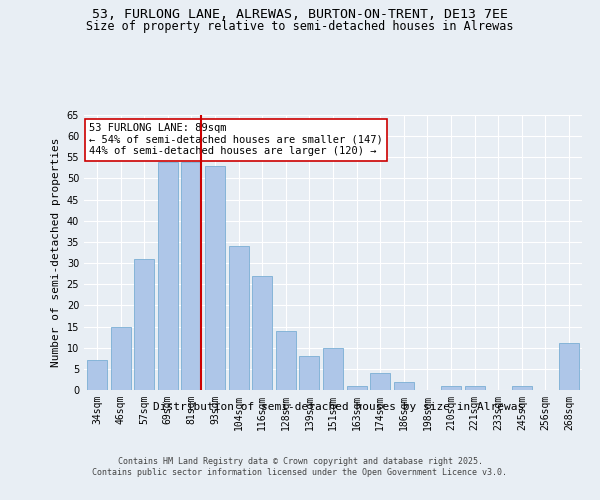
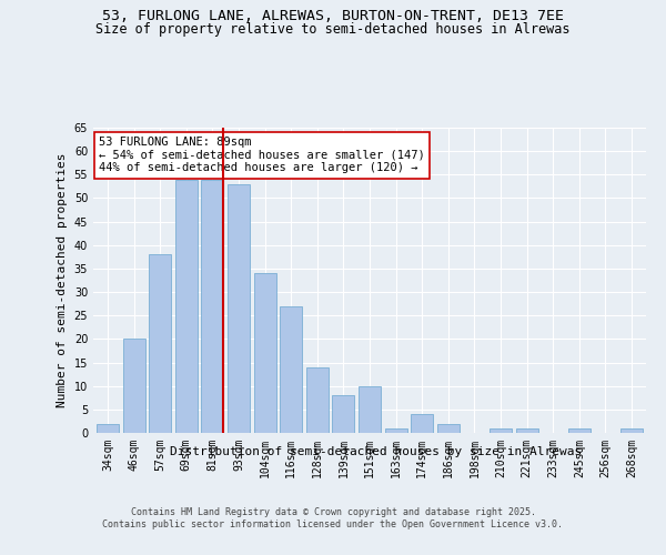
34sqm: 7 -> 2
46sqm: 15 -> 20
57sqm: 31 -> 38
268sqm: 11 -> 1
